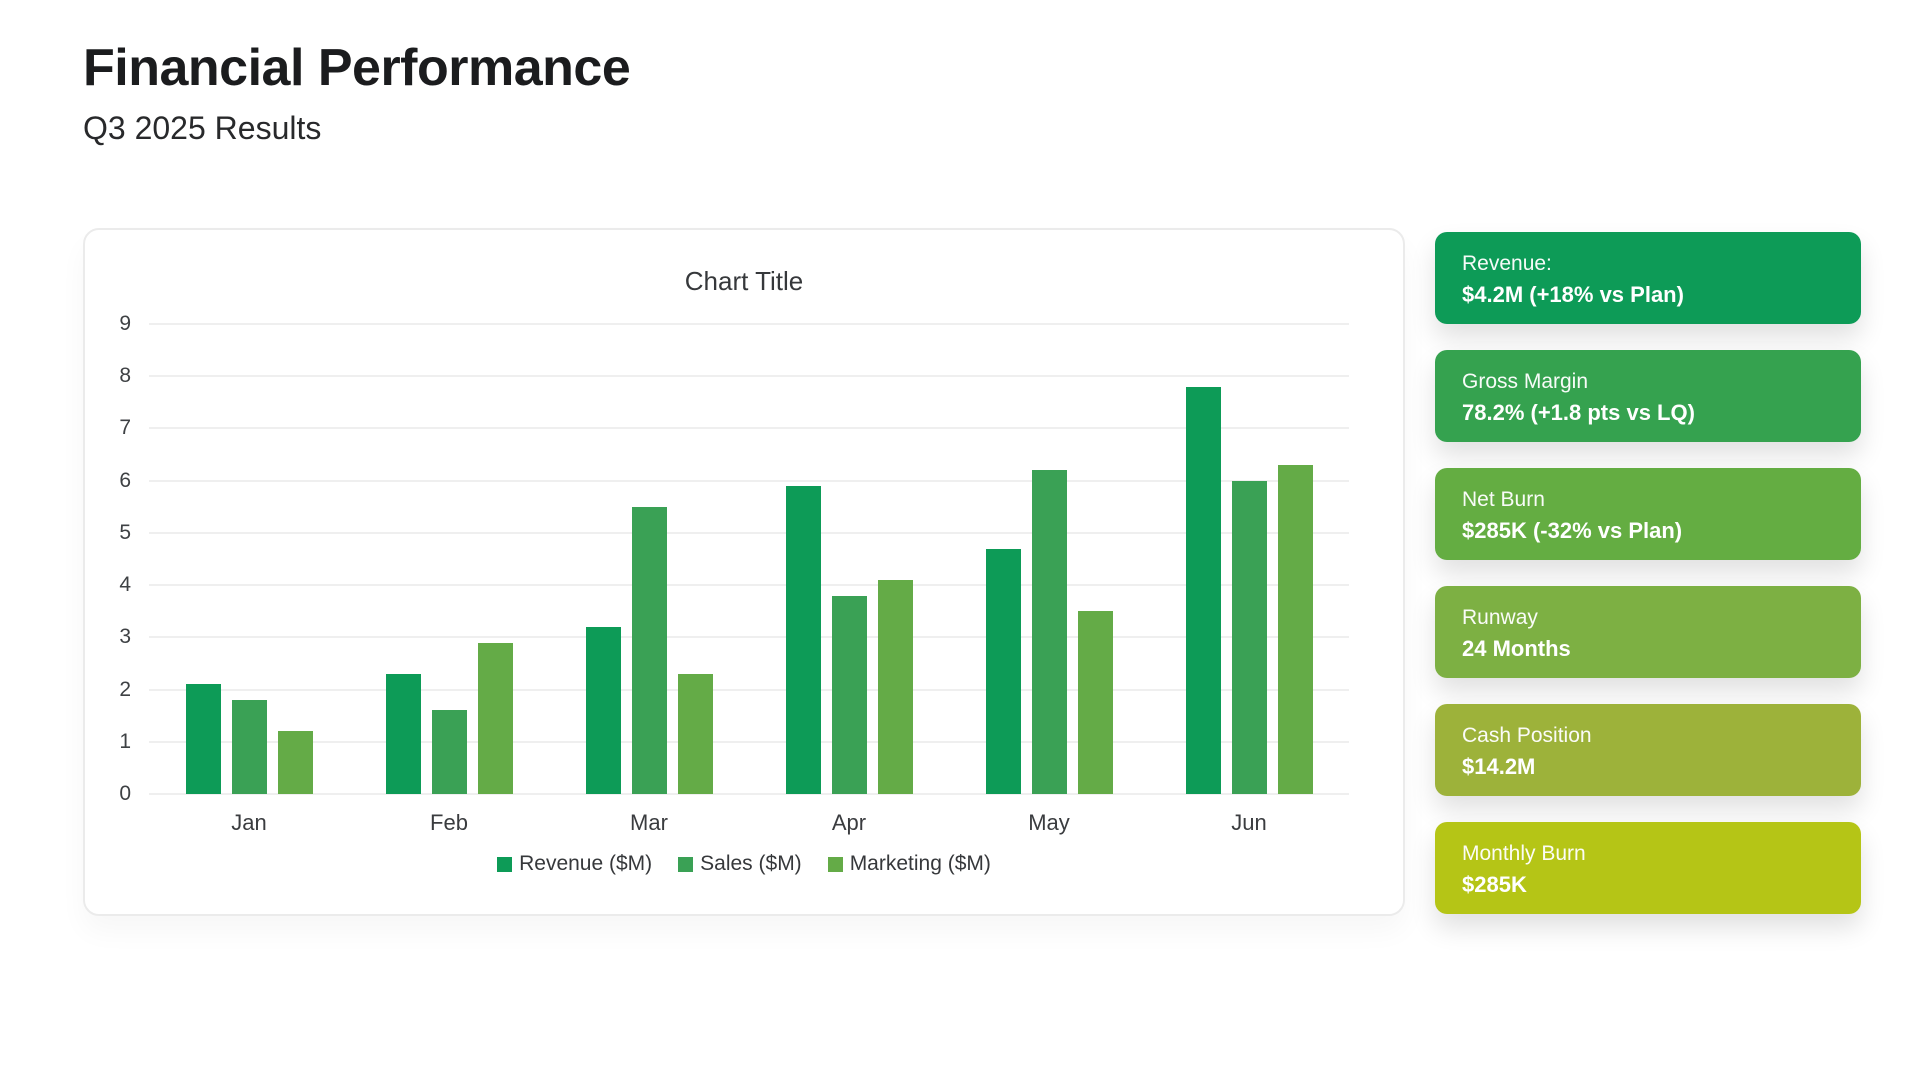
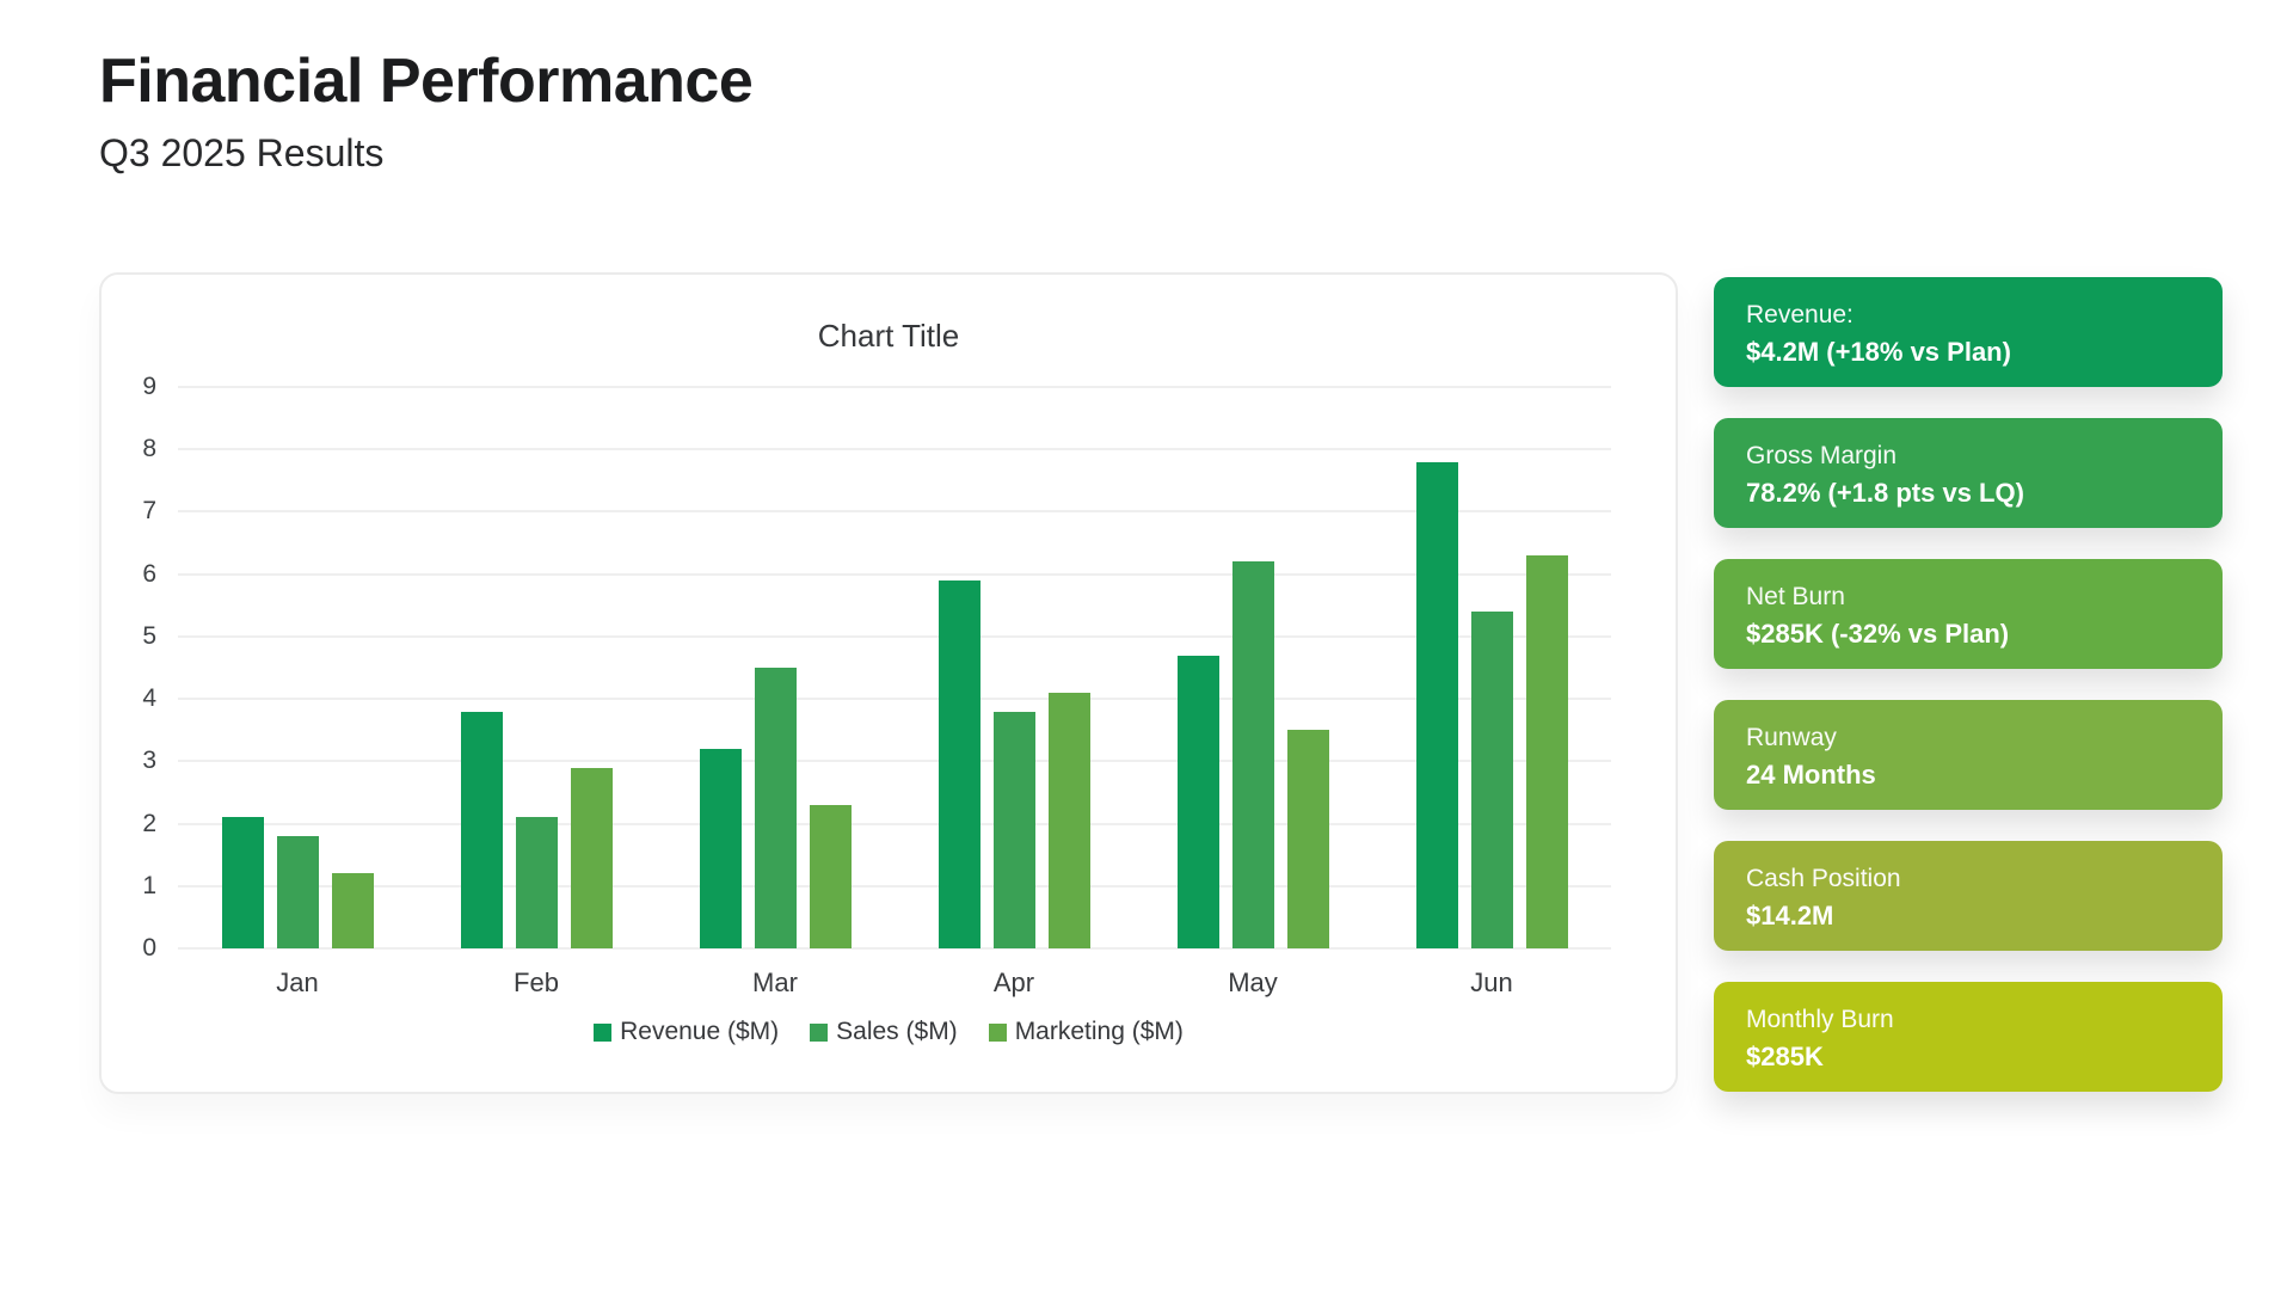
Revenue ($M)/Feb: 2.3 -> 3.8
Sales ($M)/Feb: 1.6 -> 2.1
Sales ($M)/Mar: 5.5 -> 4.5
Sales ($M)/Jun: 6.0 -> 5.4
